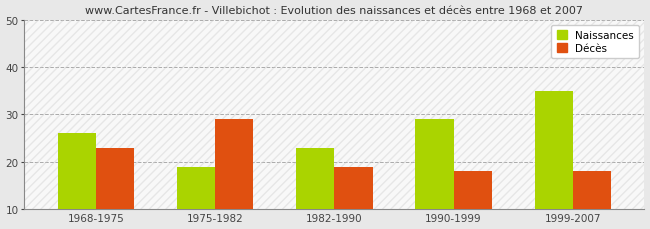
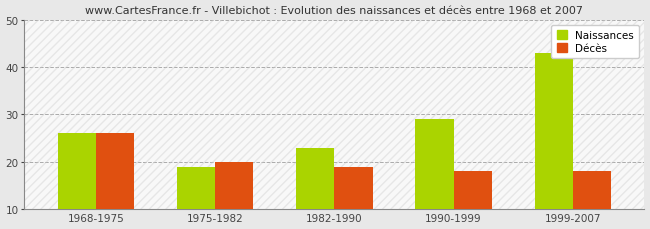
Décès/1968-1975: 23 -> 26
Décès/1975-1982: 29 -> 20
Naissances/1999-2007: 35 -> 43
